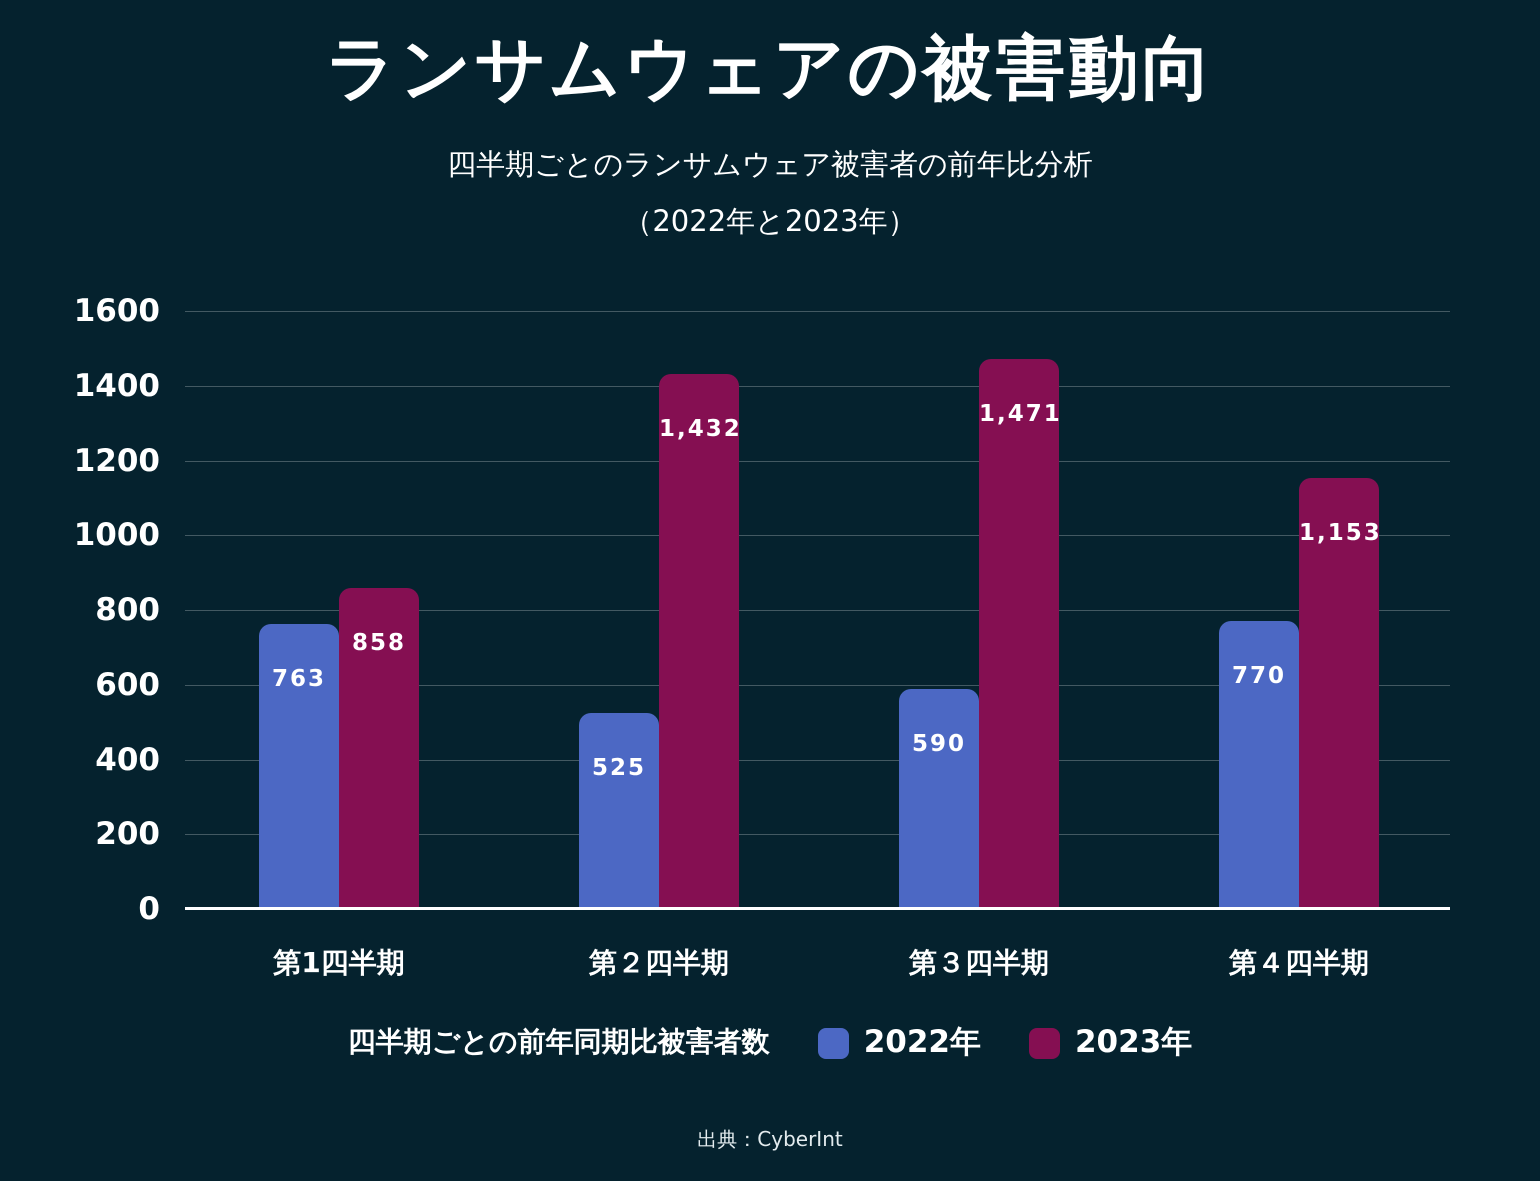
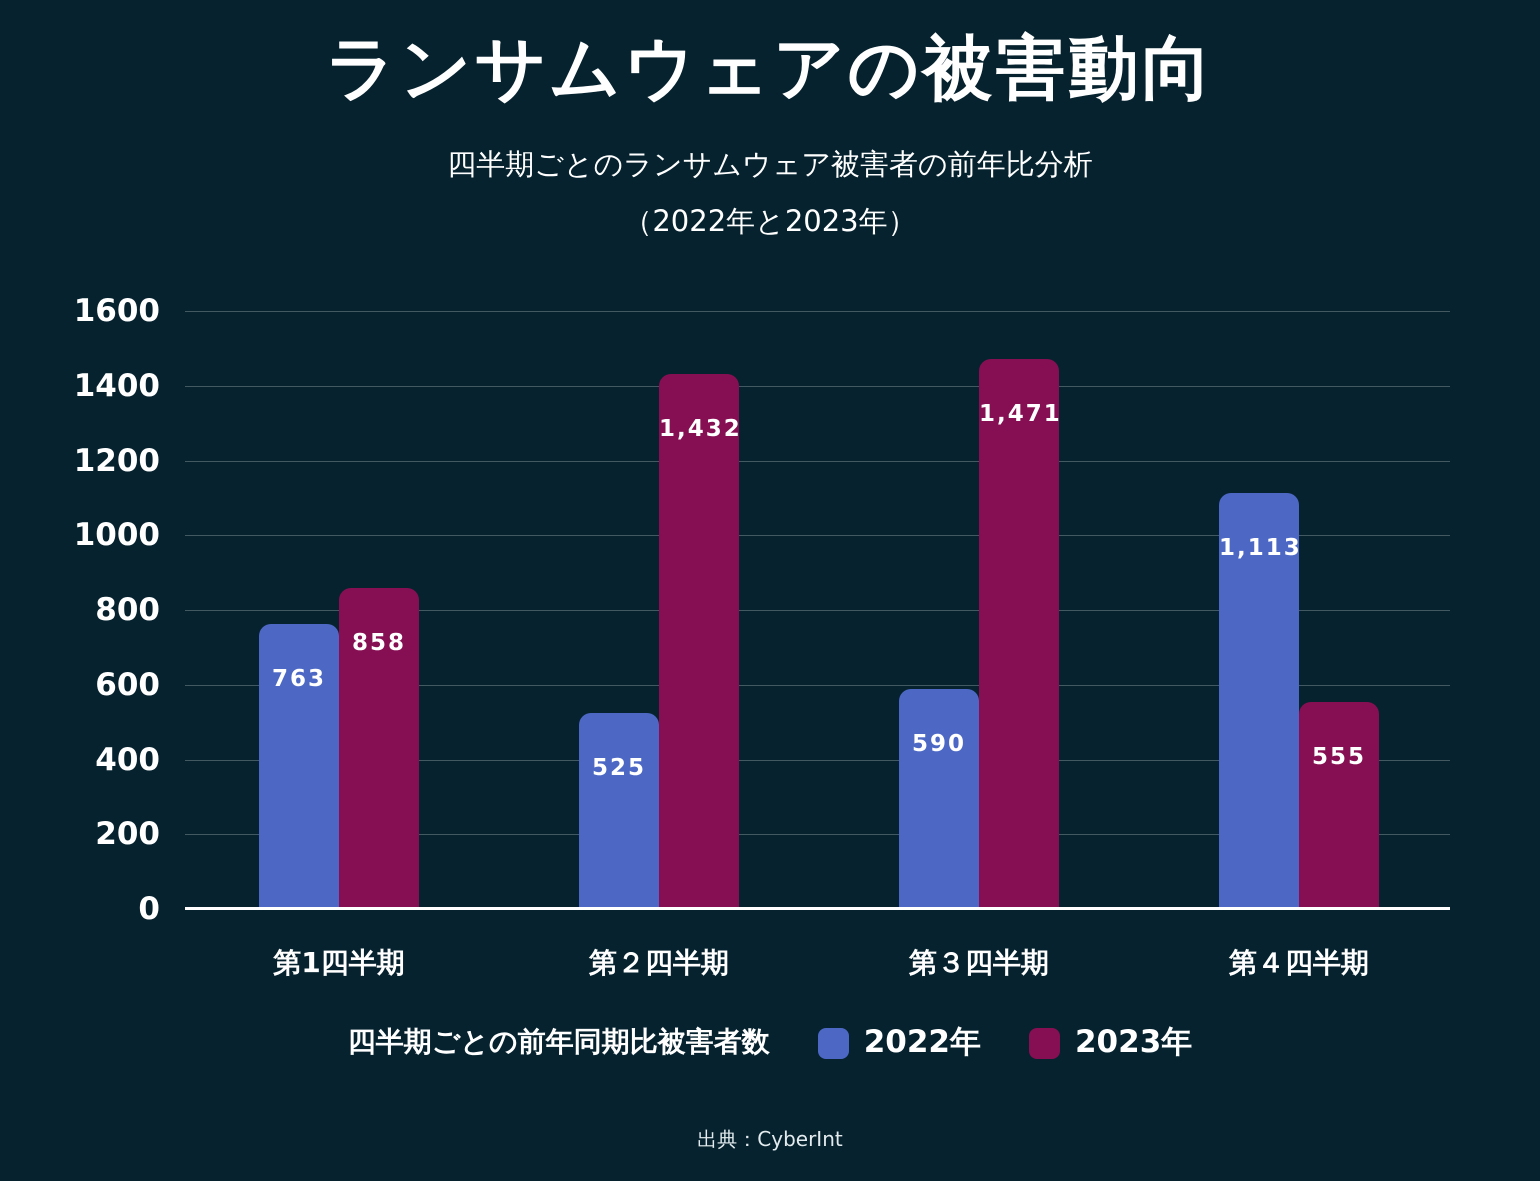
2022年/第４四半期: 770 -> 1,113
2023年/第４四半期: 1,153 -> 555
